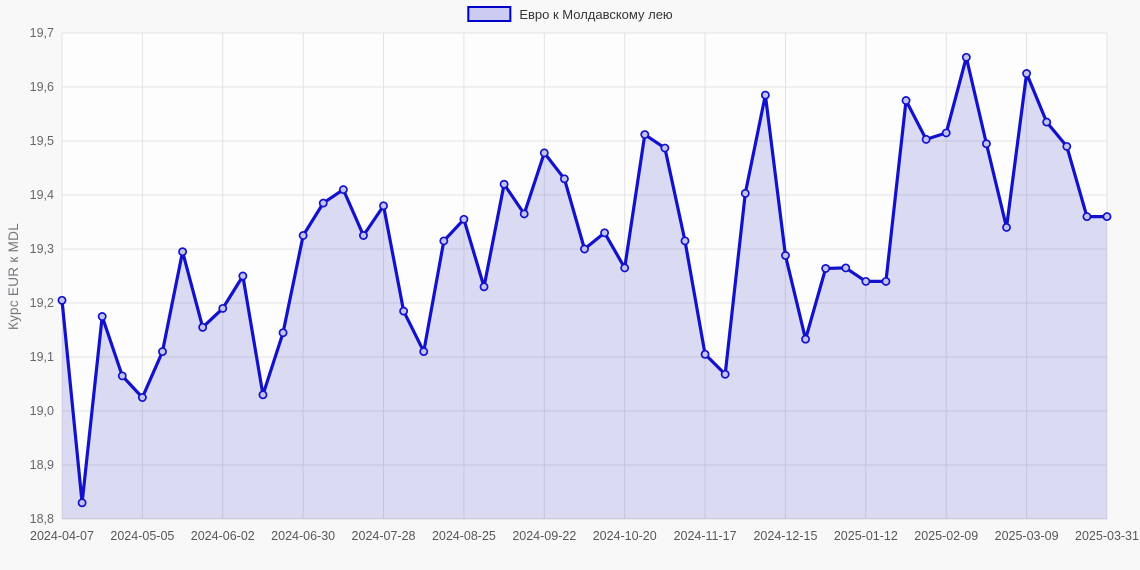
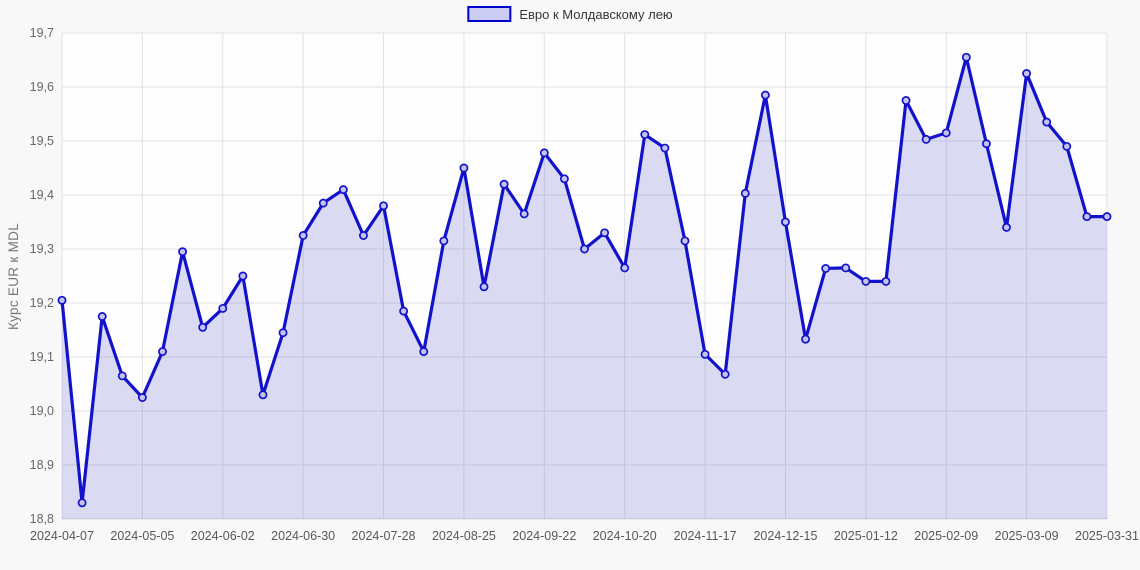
2024-08-25: 19,36 -> 19,45
2024-12-15: 19,29 -> 19,35
